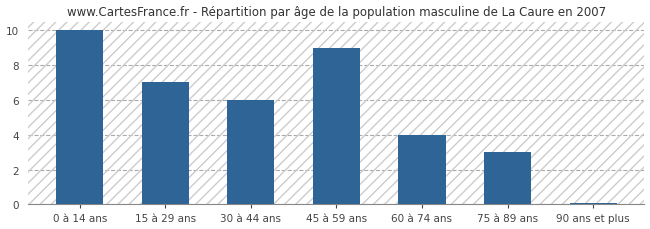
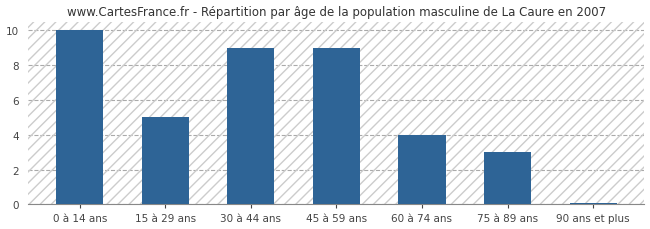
15 à 29 ans: 7.0 -> 5.0
30 à 44 ans: 6.0 -> 9.0
